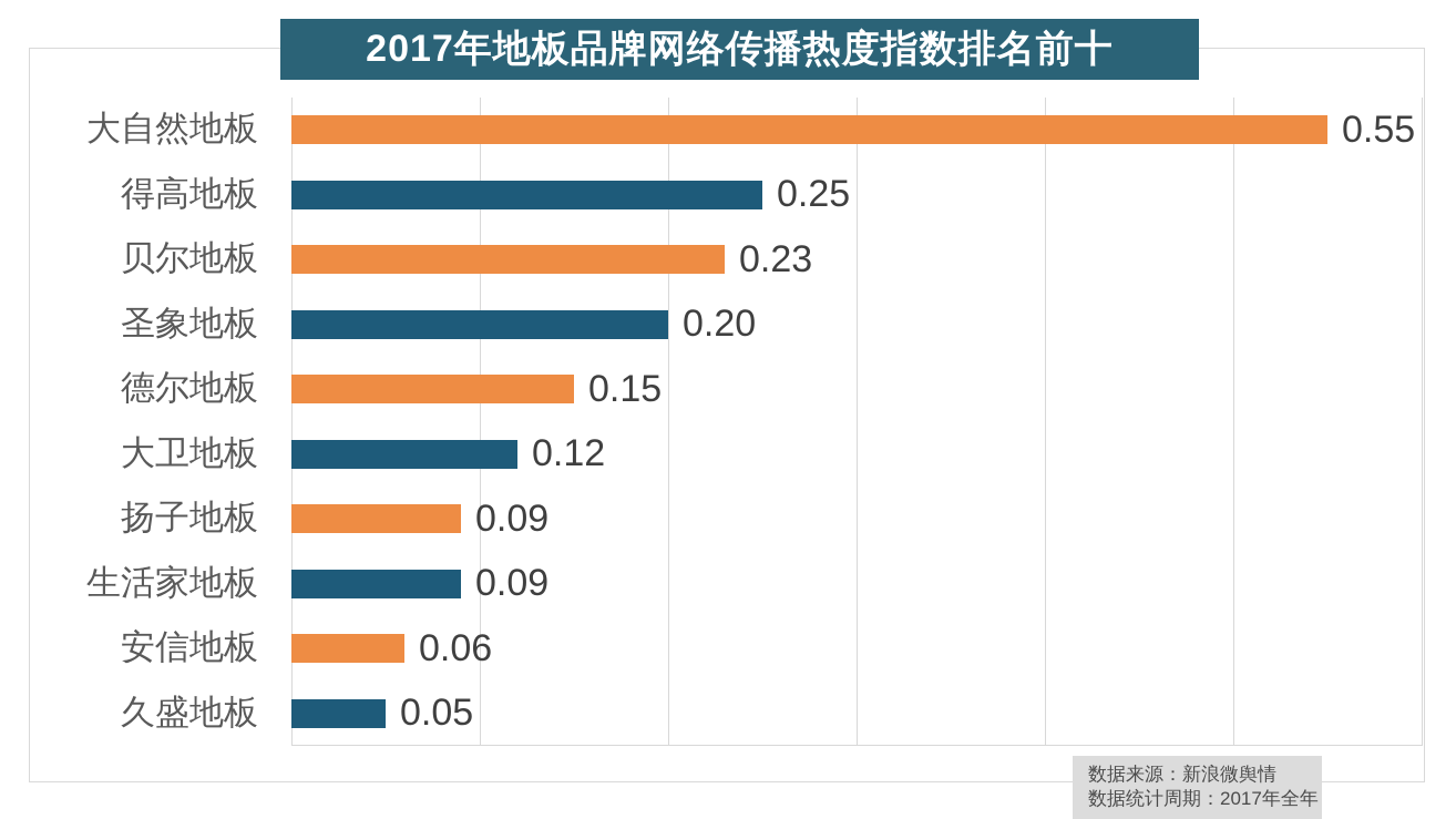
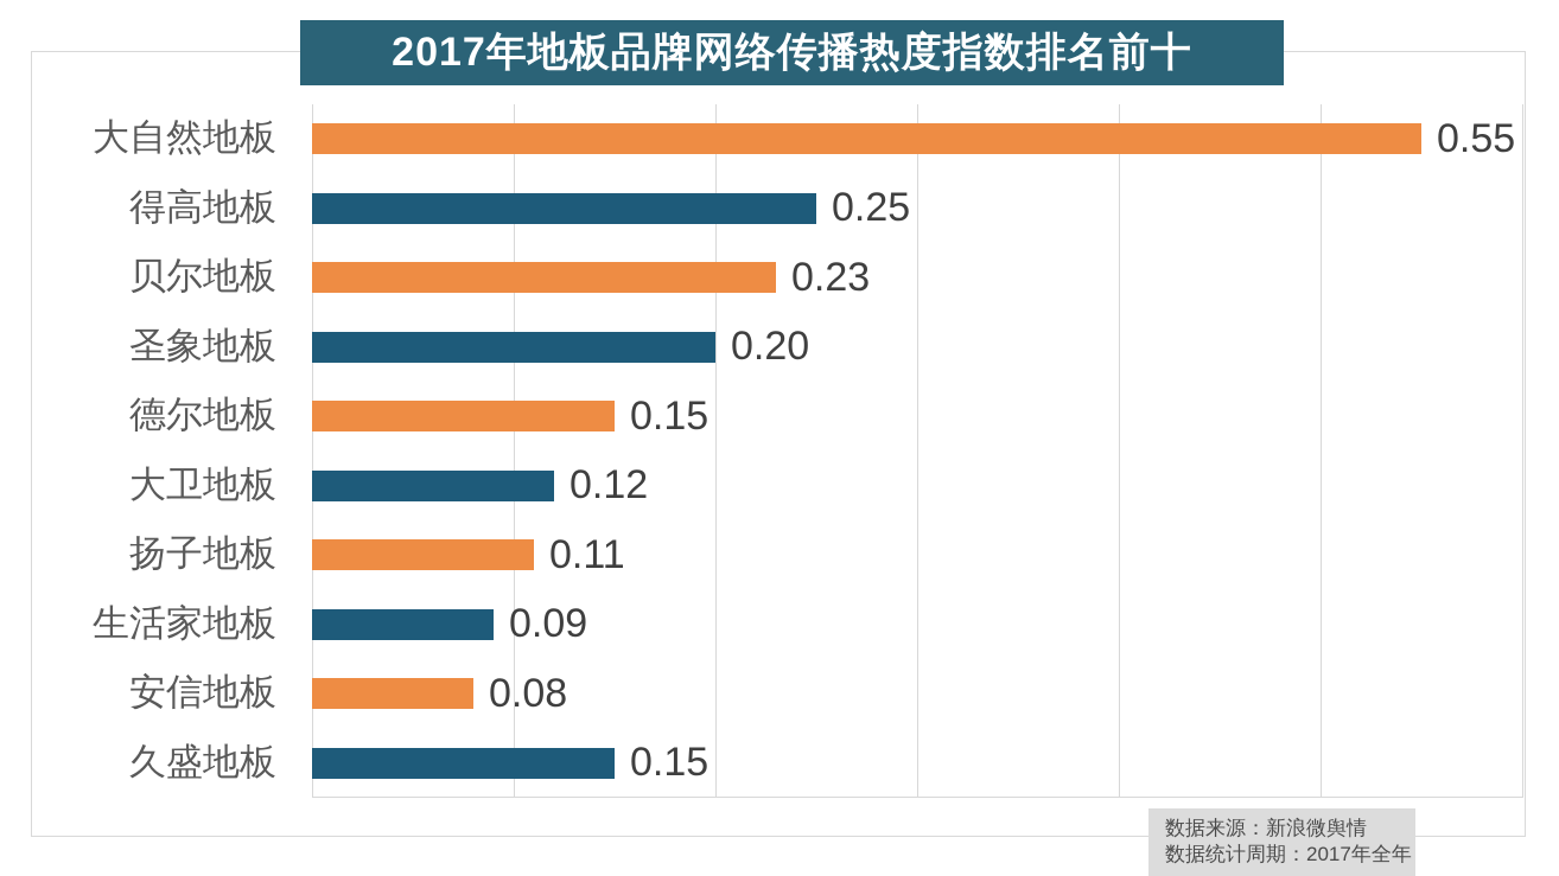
扬子地板: 0.09 -> 0.11
安信地板: 0.06 -> 0.08
久盛地板: 0.05 -> 0.15
